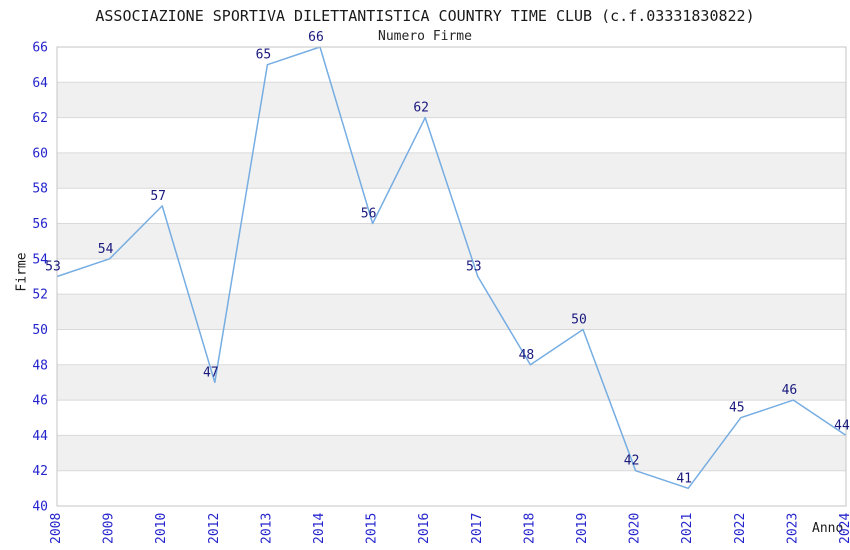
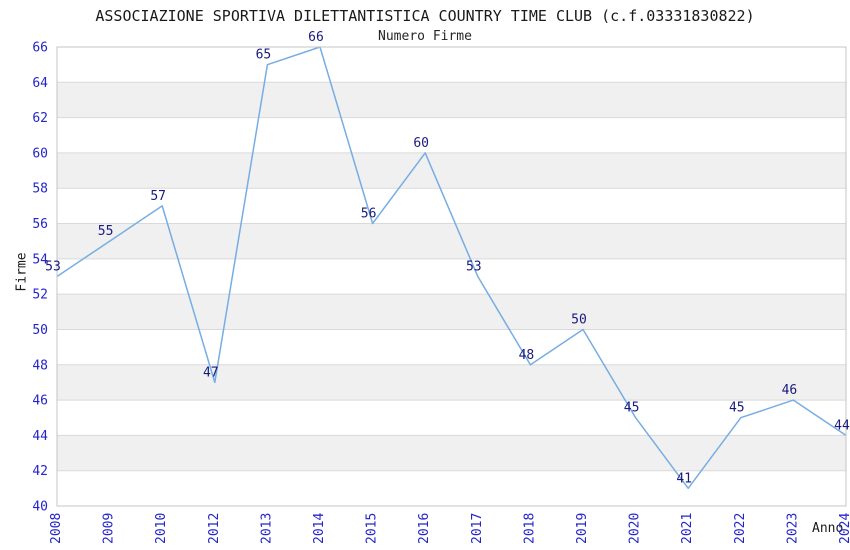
2009: 54 -> 55
2016: 62 -> 60
2020: 42 -> 45
